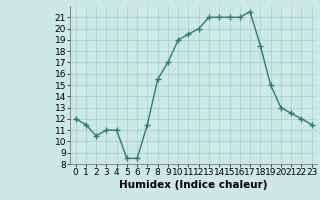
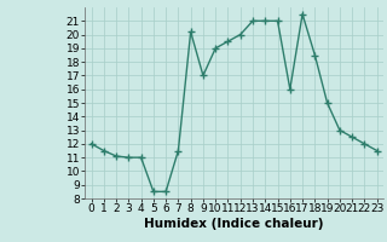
2: 10.5 -> 11.1
8: 15.5 -> 20.2
16: 21.0 -> 16.0
